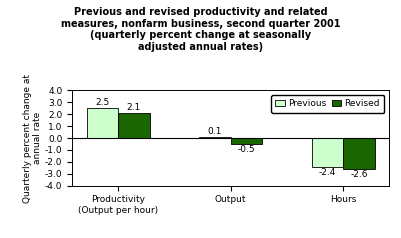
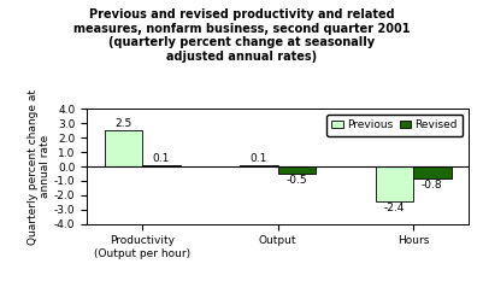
Revised/Productivity (Output per hour): 2.1 -> 0.1
Revised/Hours: -2.6 -> -0.8
